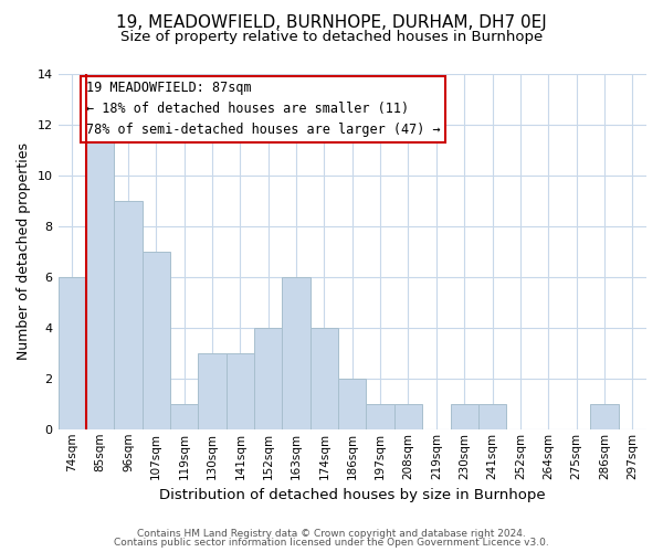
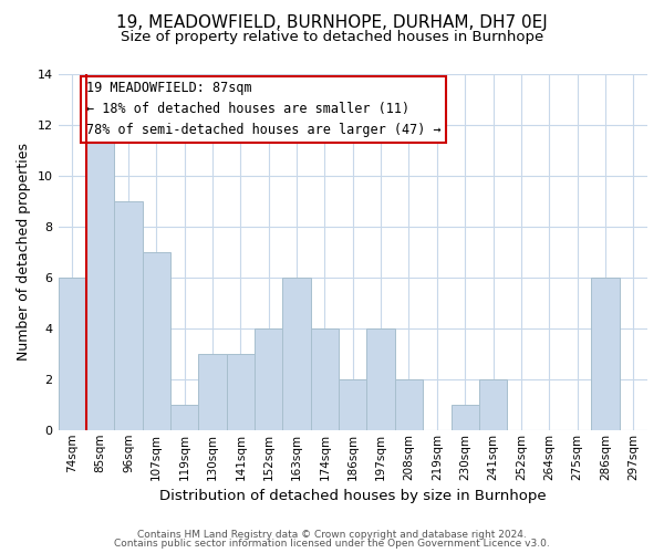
197sqm: 1 -> 4
208sqm: 1 -> 2
241sqm: 1 -> 2
286sqm: 1 -> 6
